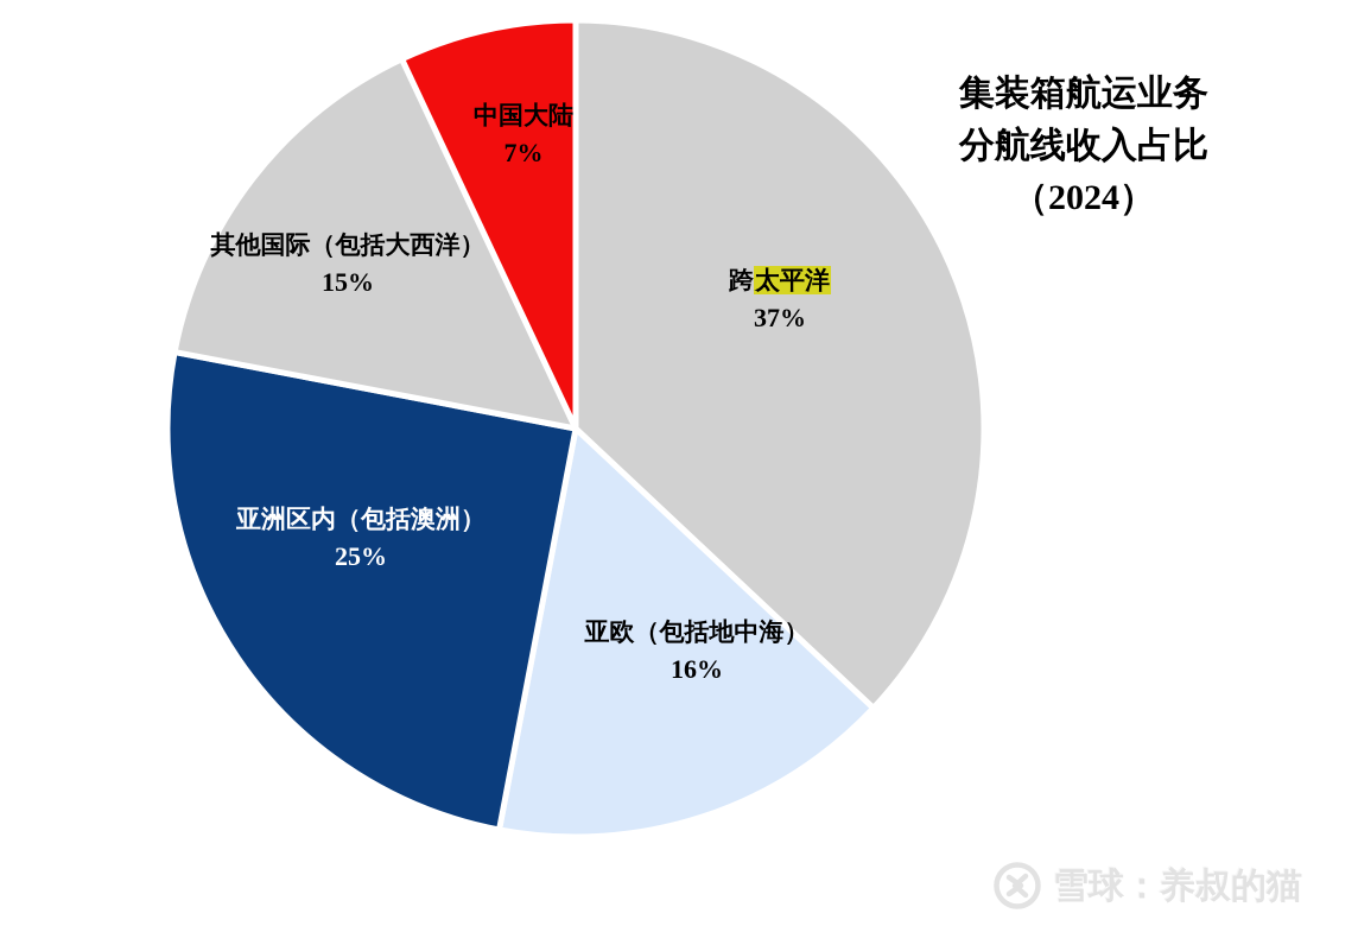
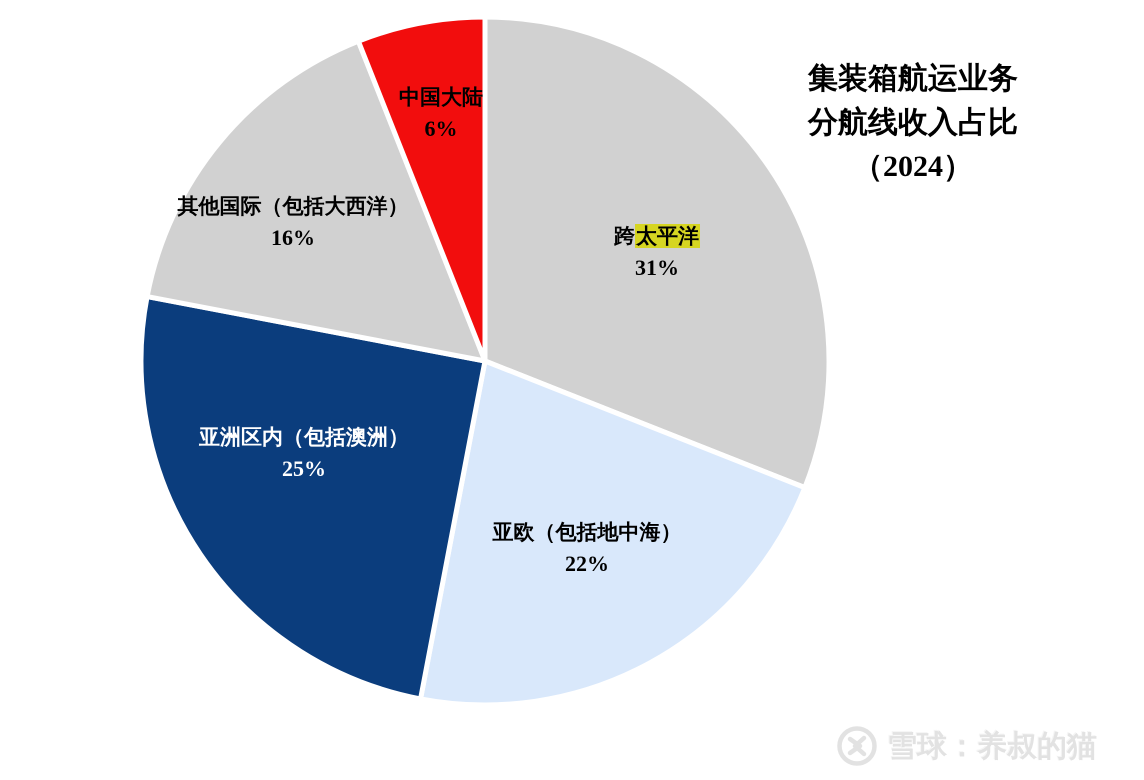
跨太平洋: 37% -> 31%
亚欧（包括地中海）: 16% -> 22%
其他国际（包括大西洋）: 15% -> 16%
中国大陆: 7% -> 6%
